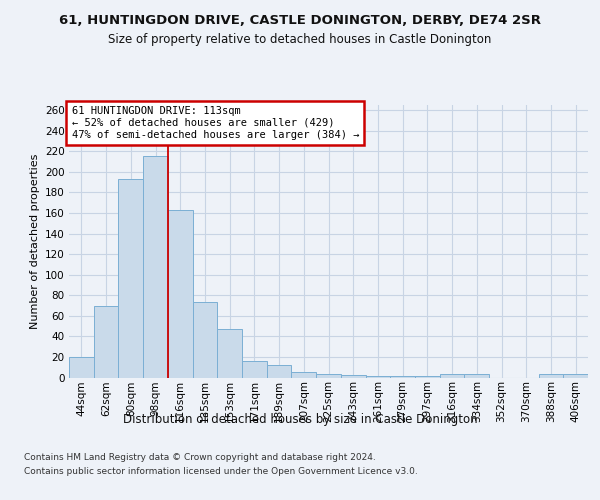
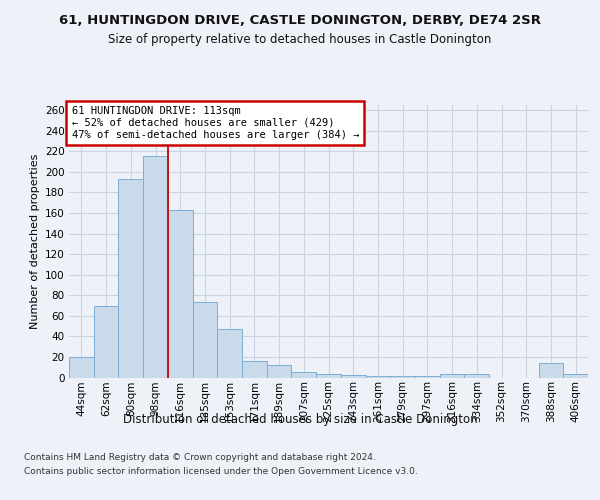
388sqm: 3 -> 14
